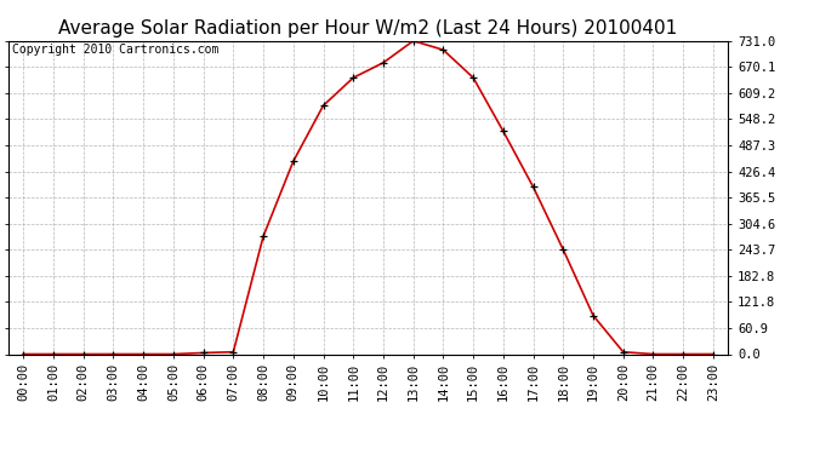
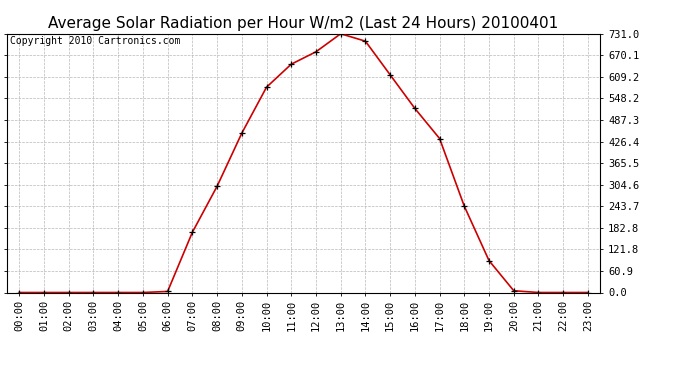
07:00: 5 -> 170
08:00: 275 -> 300
15:00: 645 -> 615
17:00: 390 -> 435
